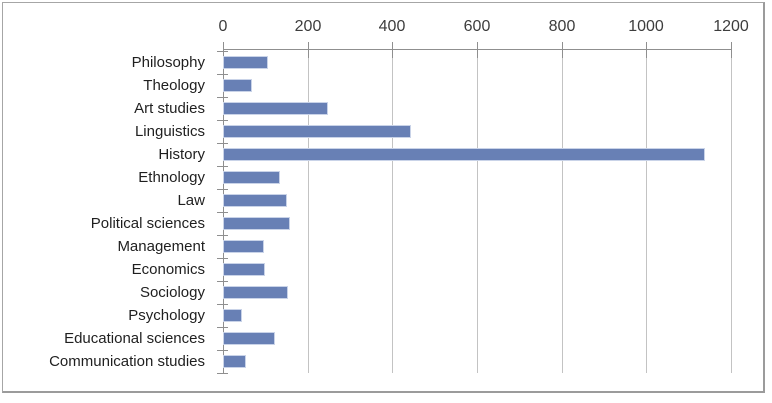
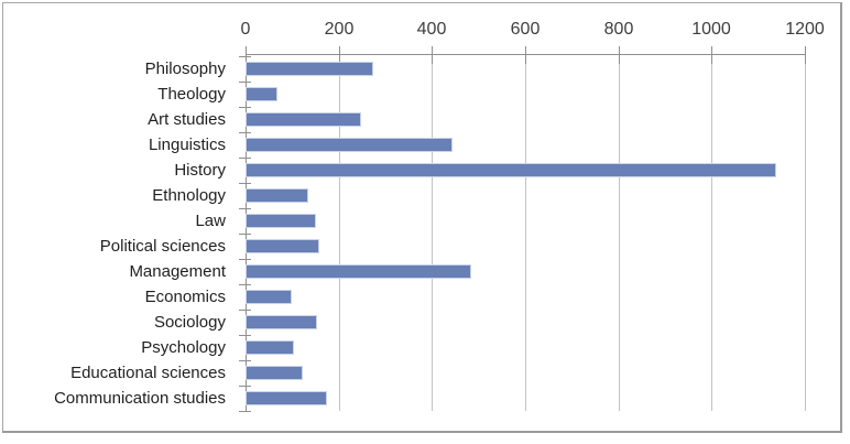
Philosophy: 100 -> 270
Management: 90 -> 480
Psychology: 40 -> 100
Communication studies: 50 -> 170
